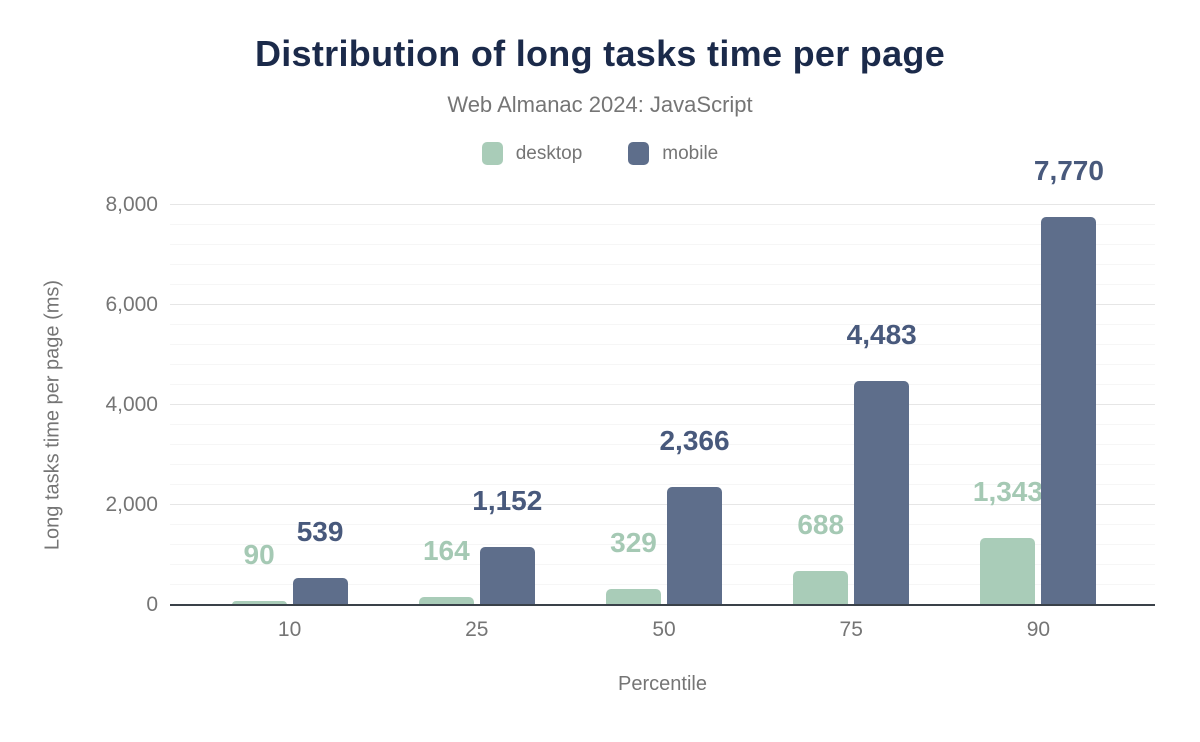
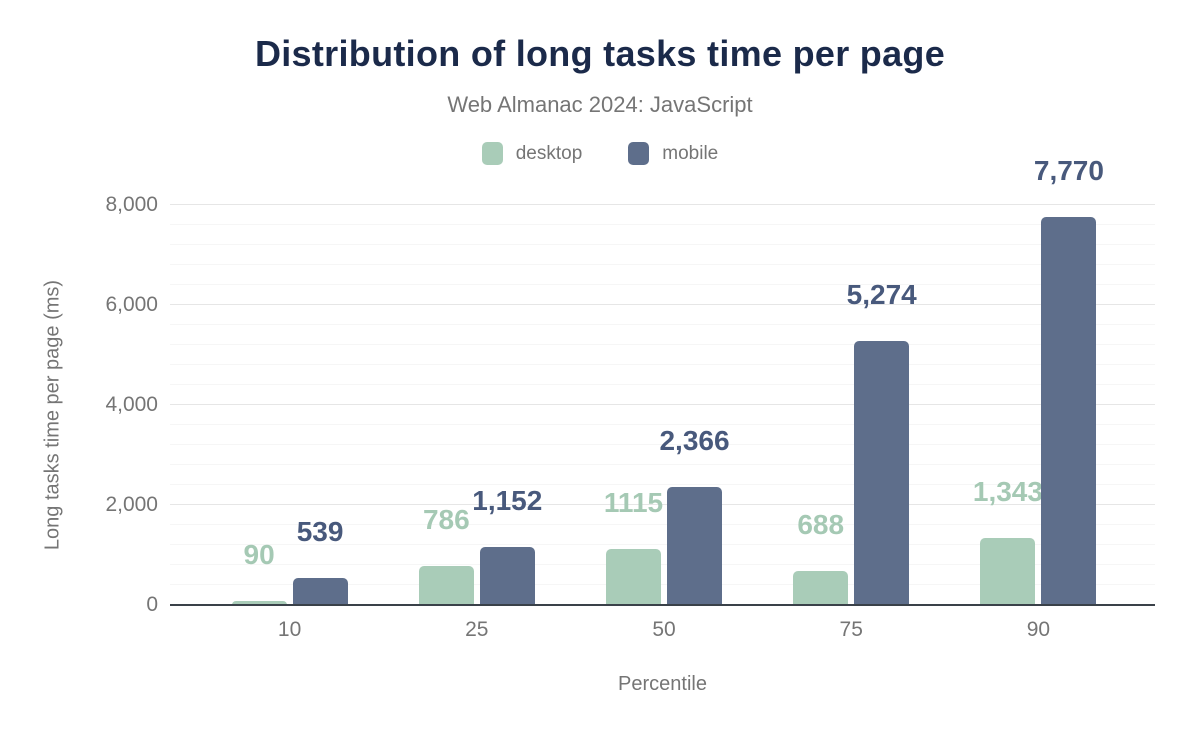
desktop/25: 164 -> 786
desktop/50: 329 -> 1115
mobile/75: 4,483 -> 5,274
